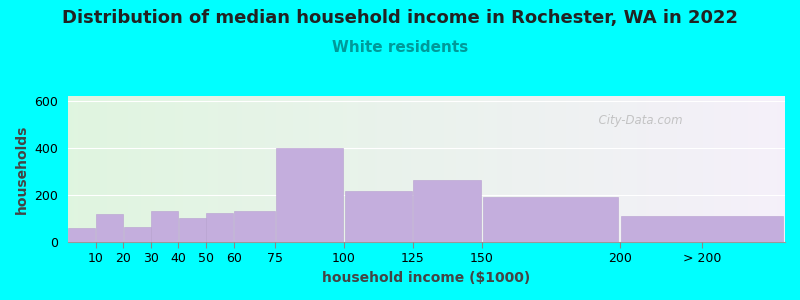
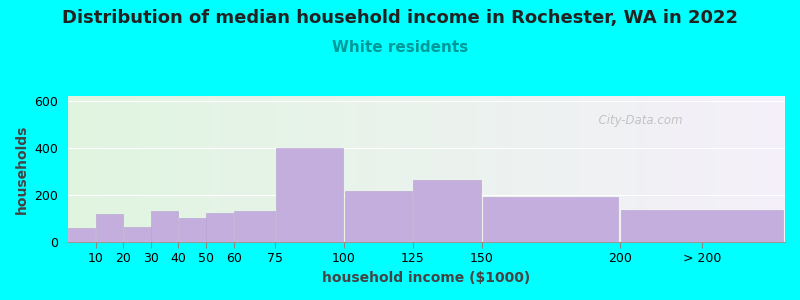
> 200: 110 -> 135
